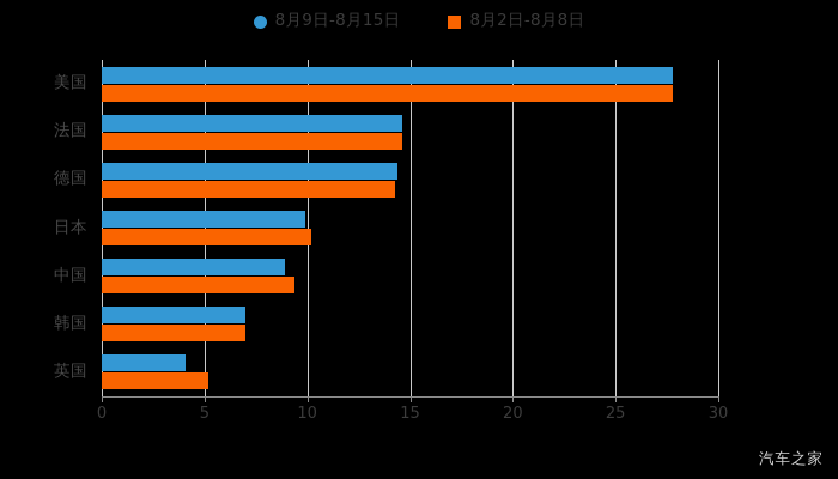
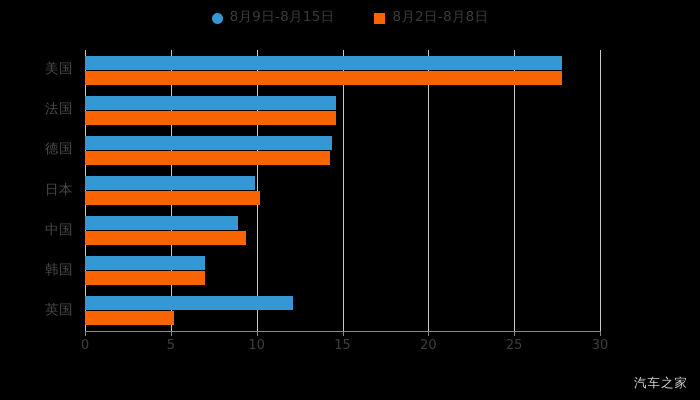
8月9日-8月15日/英国: 4.1 -> 12.1
